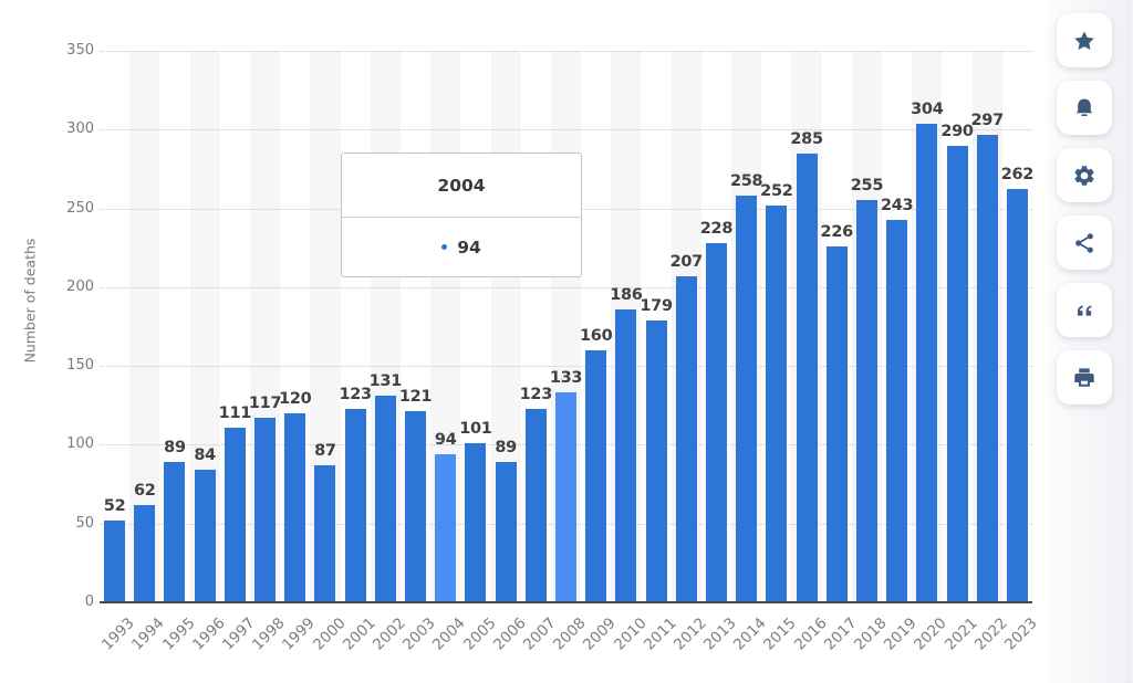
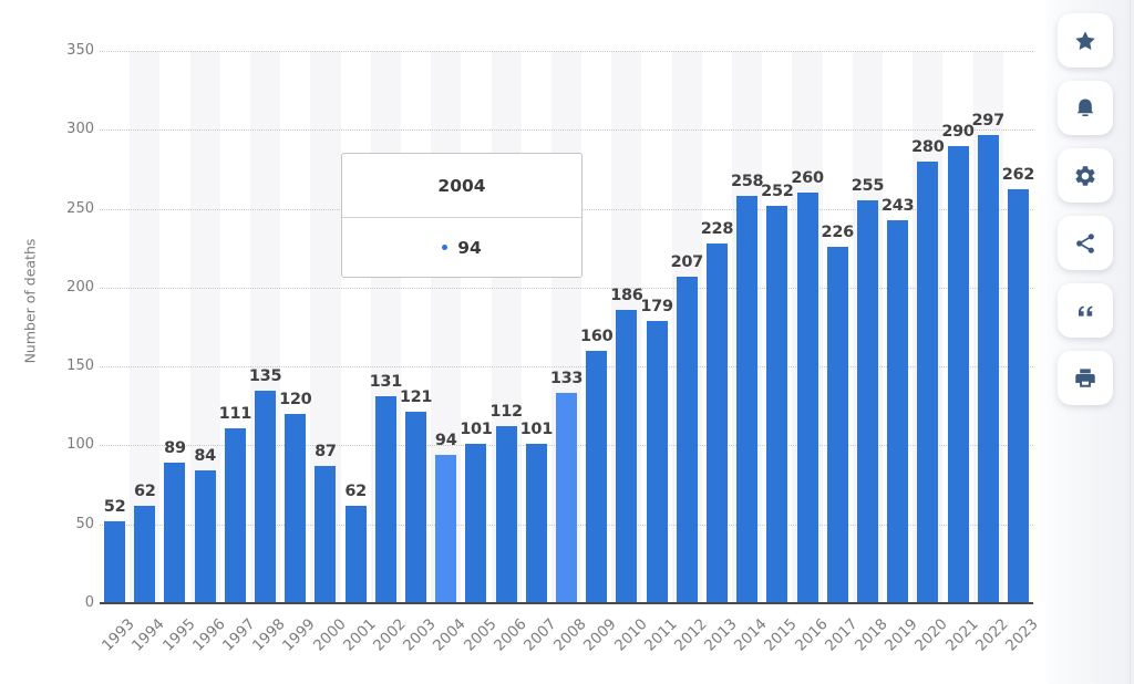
1998: 117 -> 135
2001: 123 -> 62
2006: 89 -> 112
2007: 123 -> 101
2016: 285 -> 260
2020: 304 -> 280
